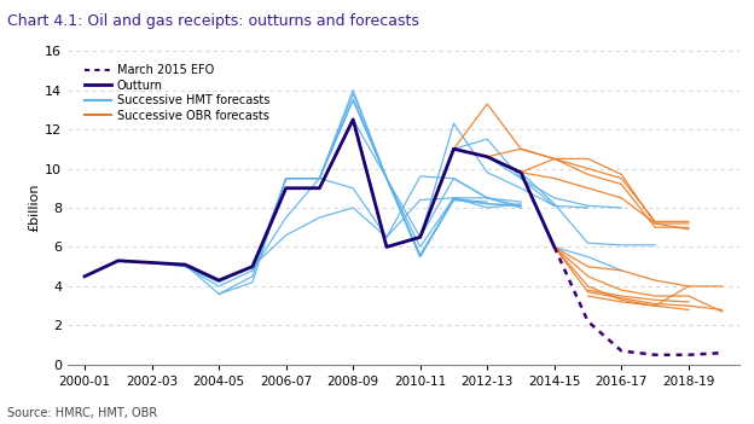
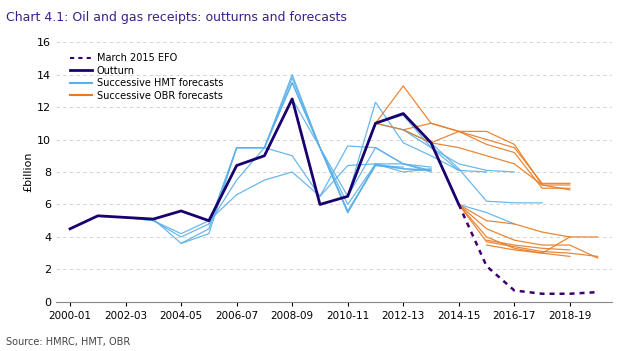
Outturn/2004-05: 4.3 -> 5.6
Outturn/2006-07: 9.0 -> 8.4
Outturn/2012-13: 10.6 -> 11.6
